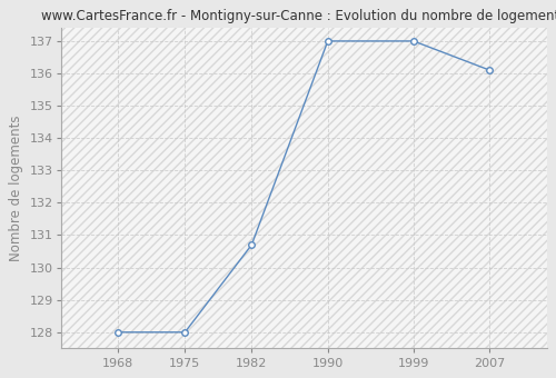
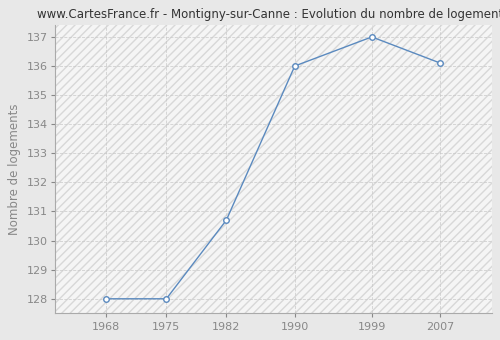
1990: 137.0 -> 136.0
